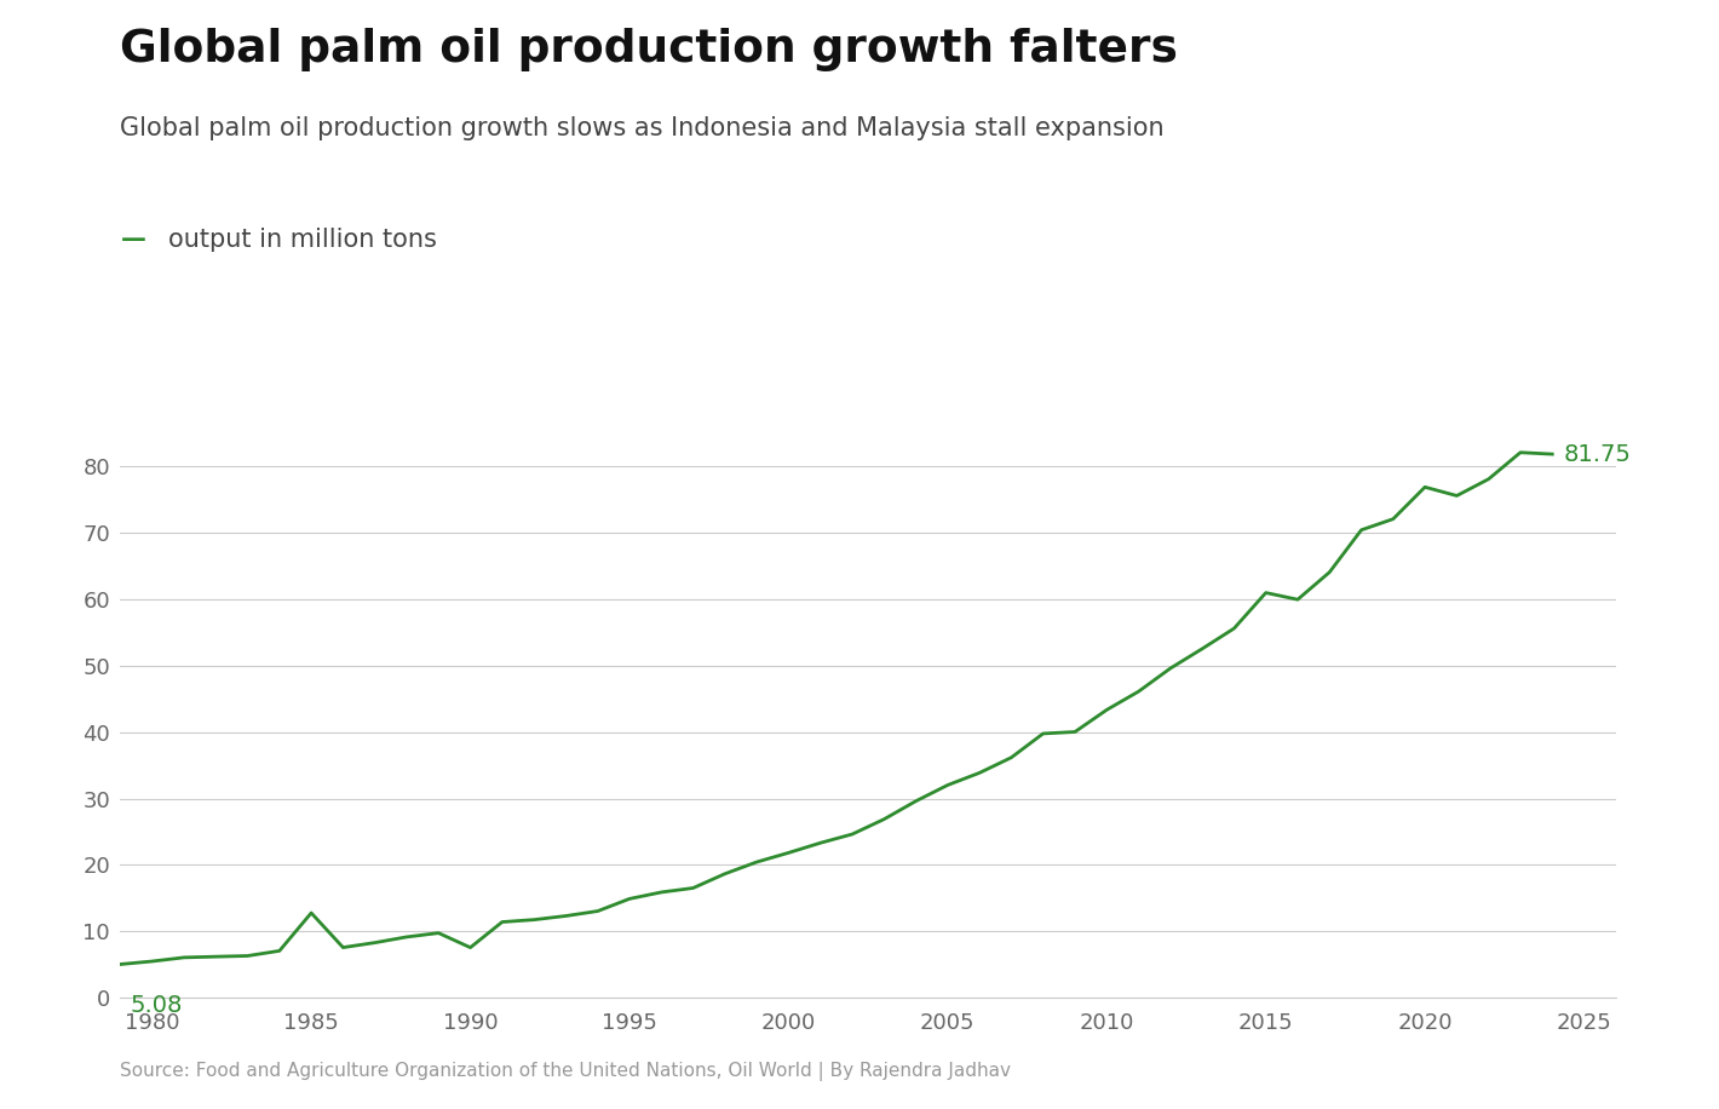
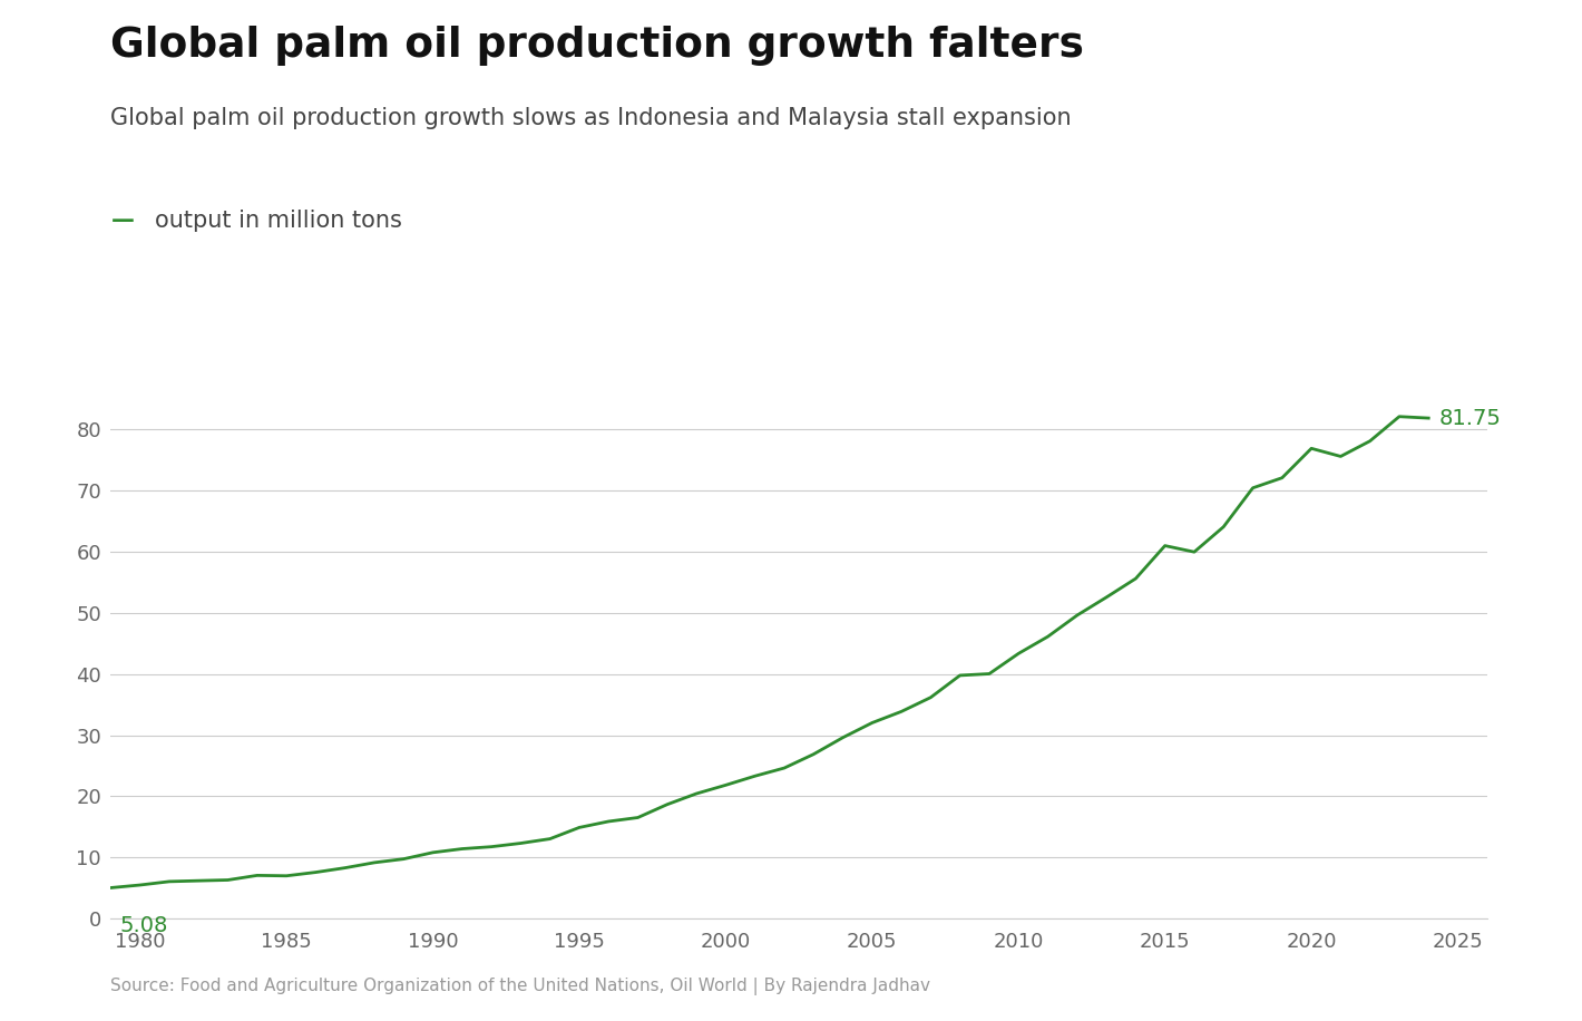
1985: 12.8 -> 7.0
1990: 7.6 -> 10.8
